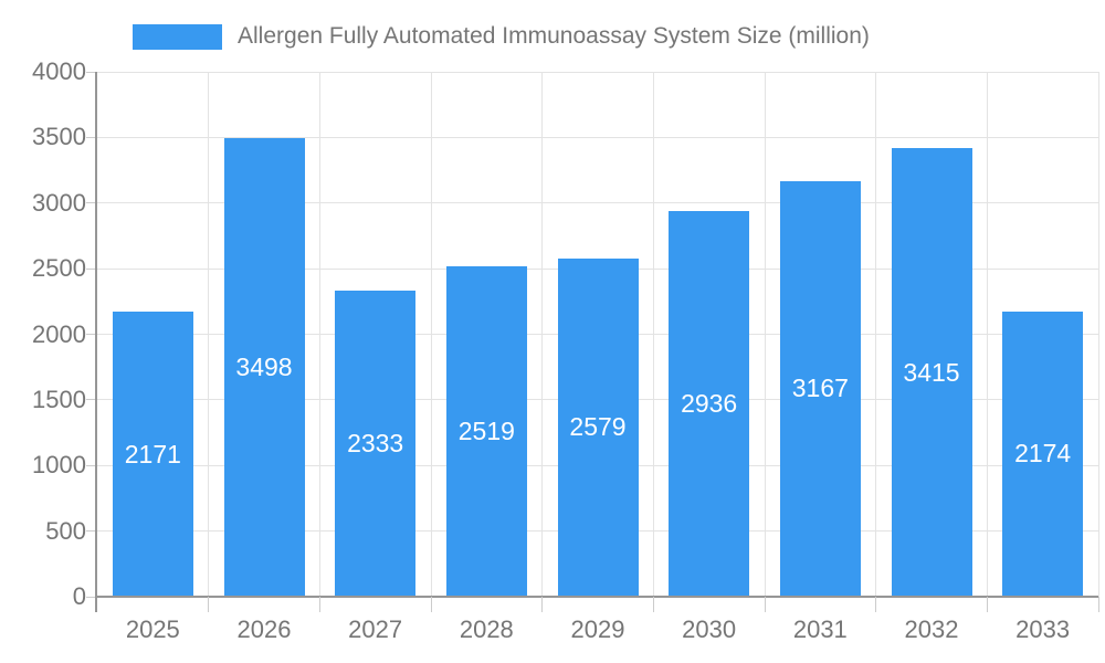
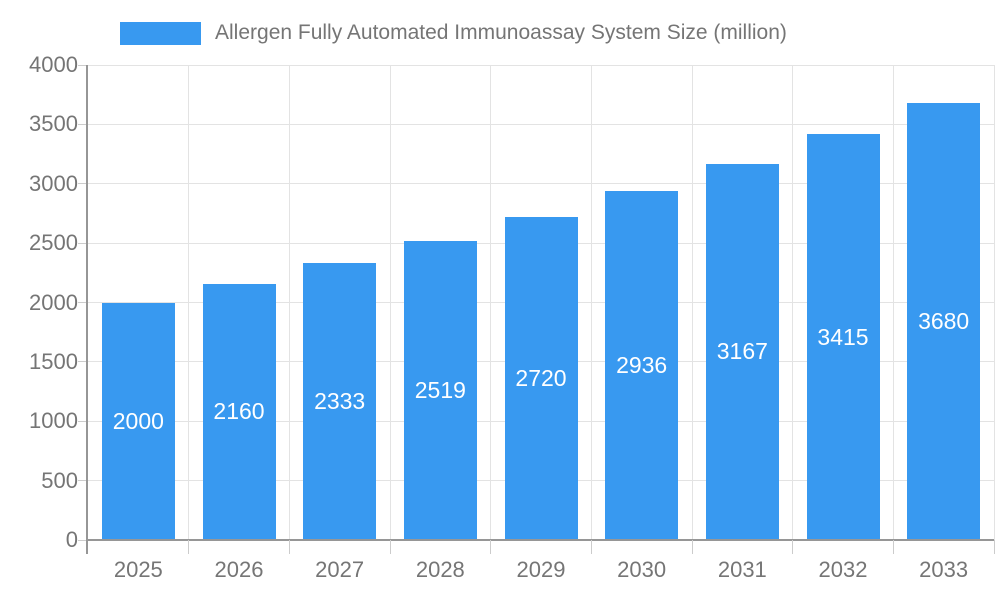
2025: 2171 -> 2000
2026: 3498 -> 2160
2029: 2579 -> 2720
2033: 2174 -> 3680
